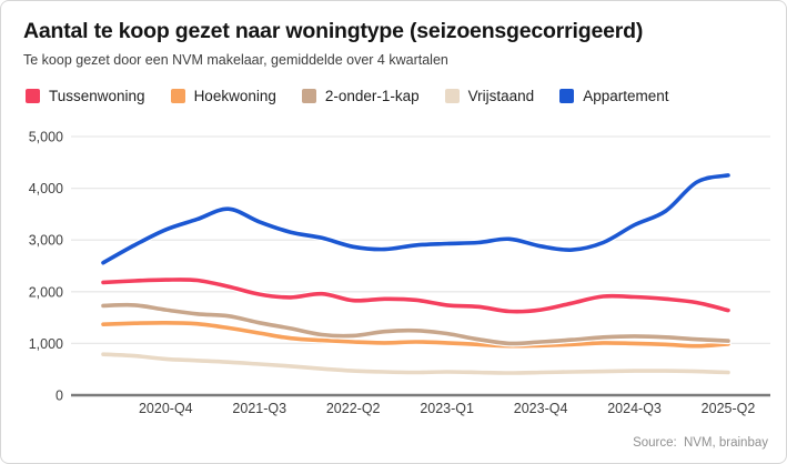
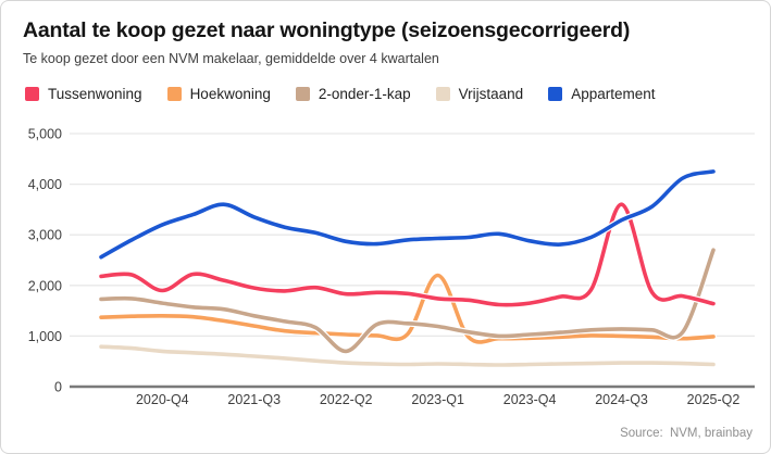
Tussenwoning/2020-Q4: 2200 -> 1900
2-onder-1-kap/2022-Q2: 1200 -> 700
Hoekwoning/2023-Q1: 1000 -> 2200
Tussenwoning/2024-Q3: 1900 -> 3600
2-onder-1-kap/2025-Q2: 1000 -> 2700
